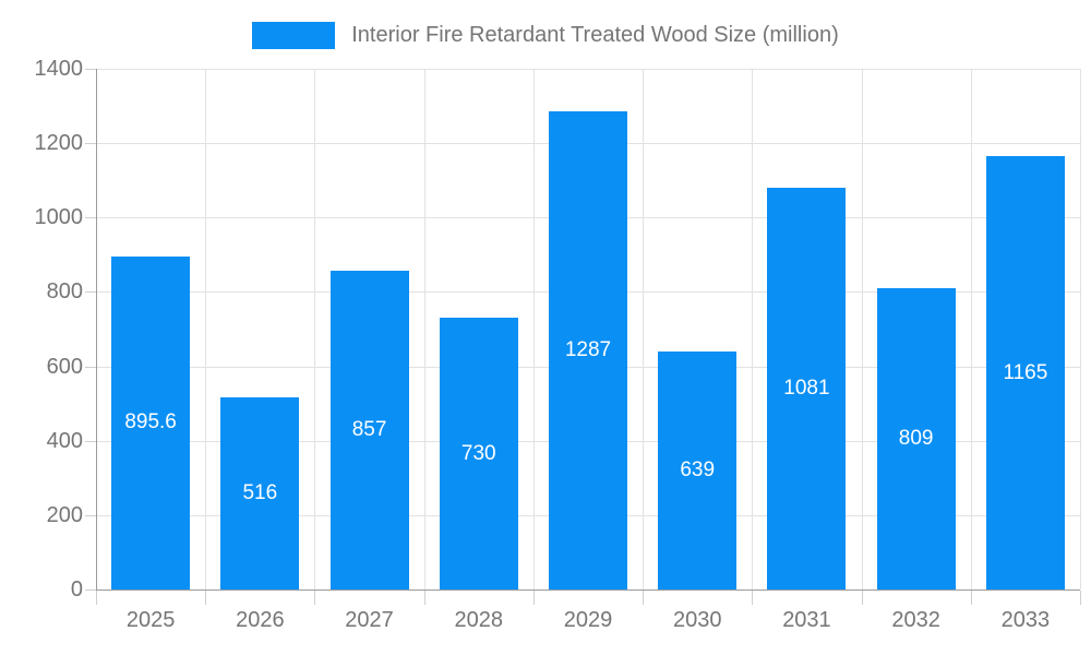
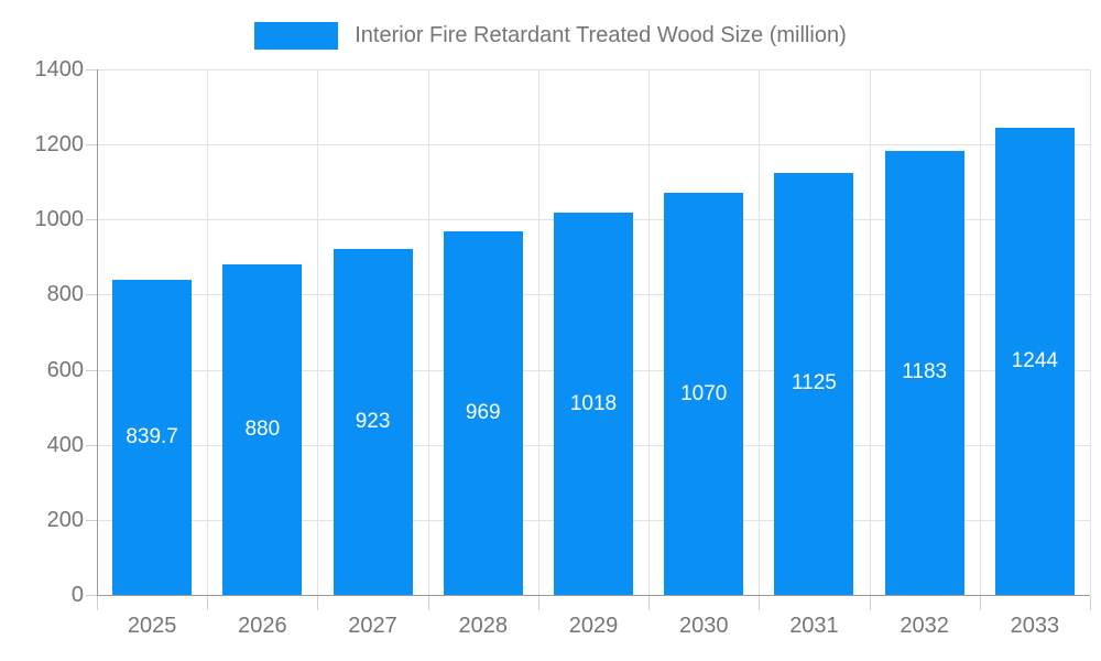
2025: 895.6 -> 839.7
2026: 516 -> 880
2027: 857 -> 923
2028: 730 -> 969
2029: 1287 -> 1018
2030: 639 -> 1070
2031: 1081 -> 1125
2032: 809 -> 1183
2033: 1165 -> 1244
